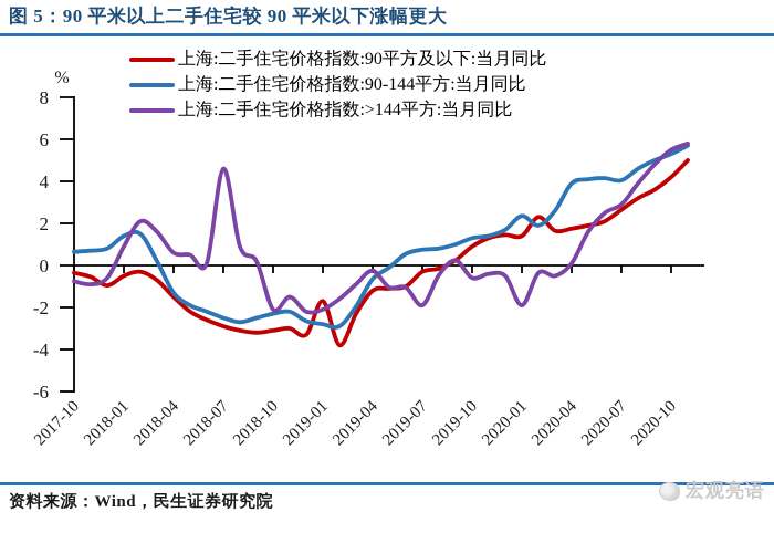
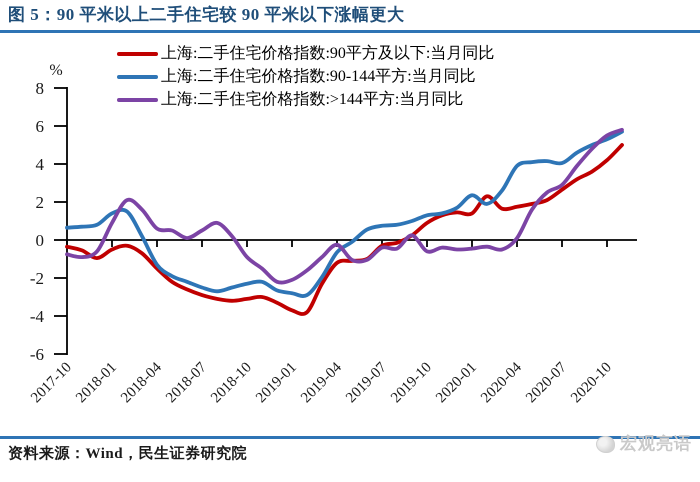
上海:二手住宅价格指数:>144平方:当月同比/2018-07: 4.6 -> 0.5
上海:二手住宅价格指数:>144平方:当月同比/2018-10: -2.1 -> -0.9
上海:二手住宅价格指数:90平方及以下:当月同比/2019-01: -1.7 -> -3.7
上海:二手住宅价格指数:>144平方:当月同比/2019-07: -1.9 -> -0.4
上海:二手住宅价格指数:>144平方:当月同比/2020-01: -1.9 -> -0.5
